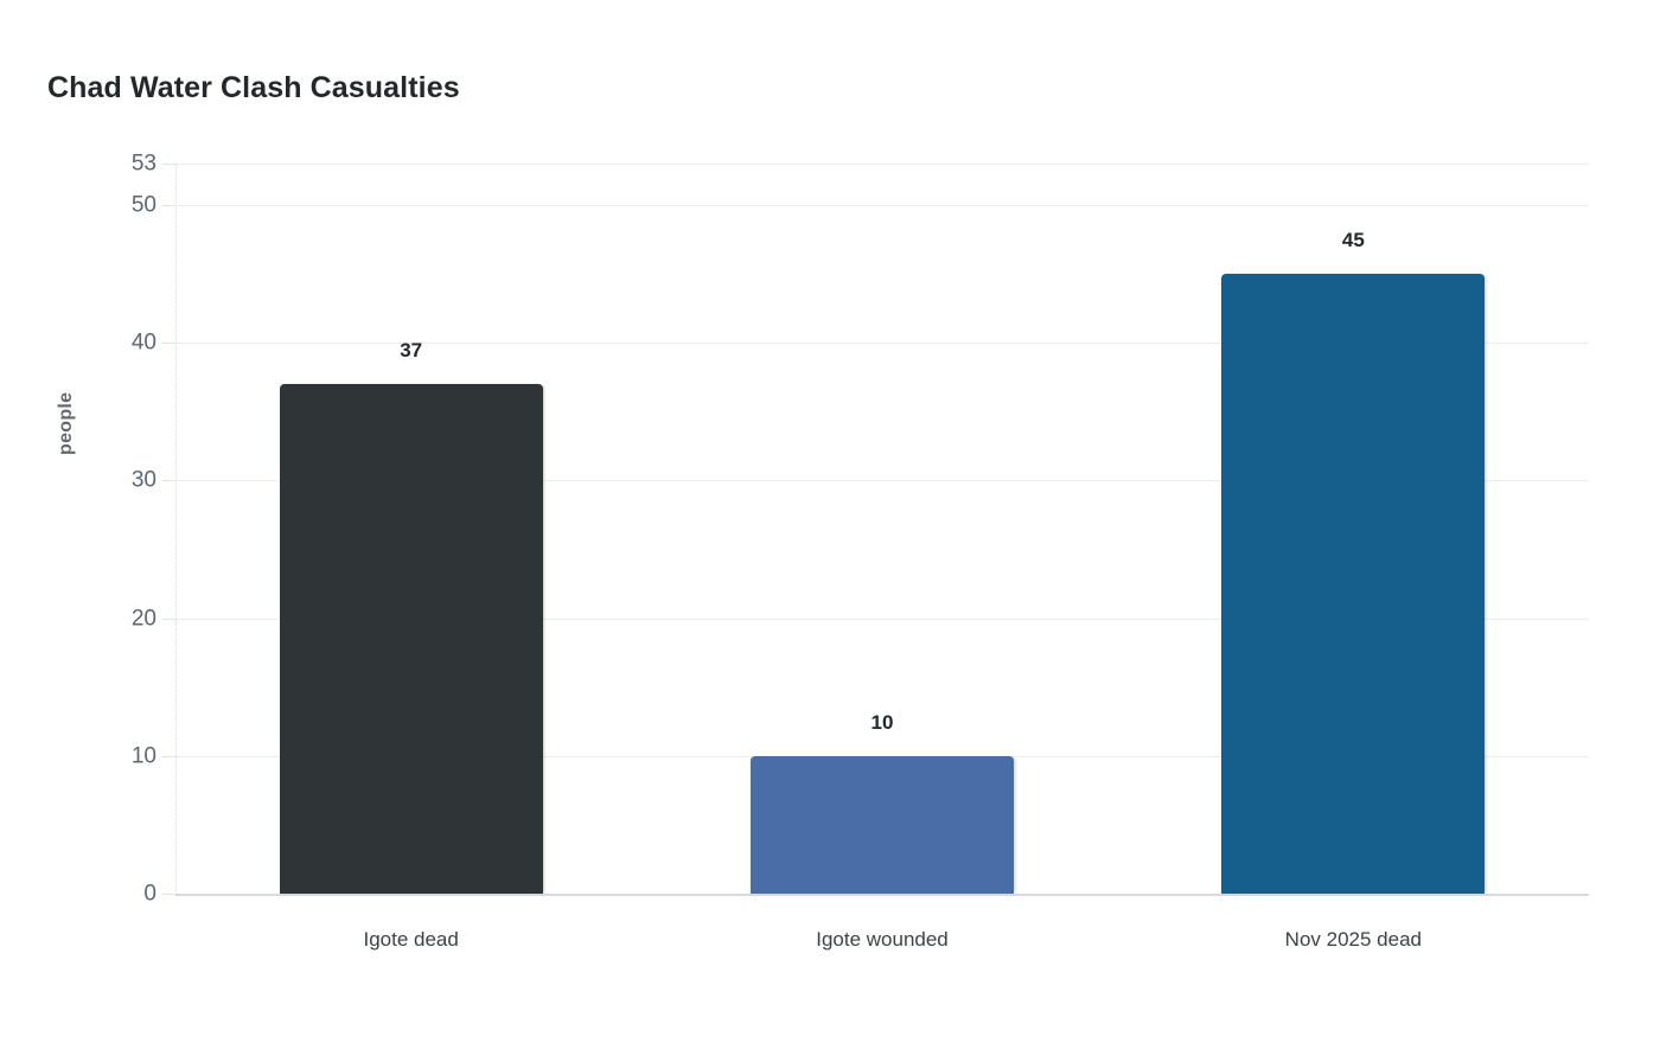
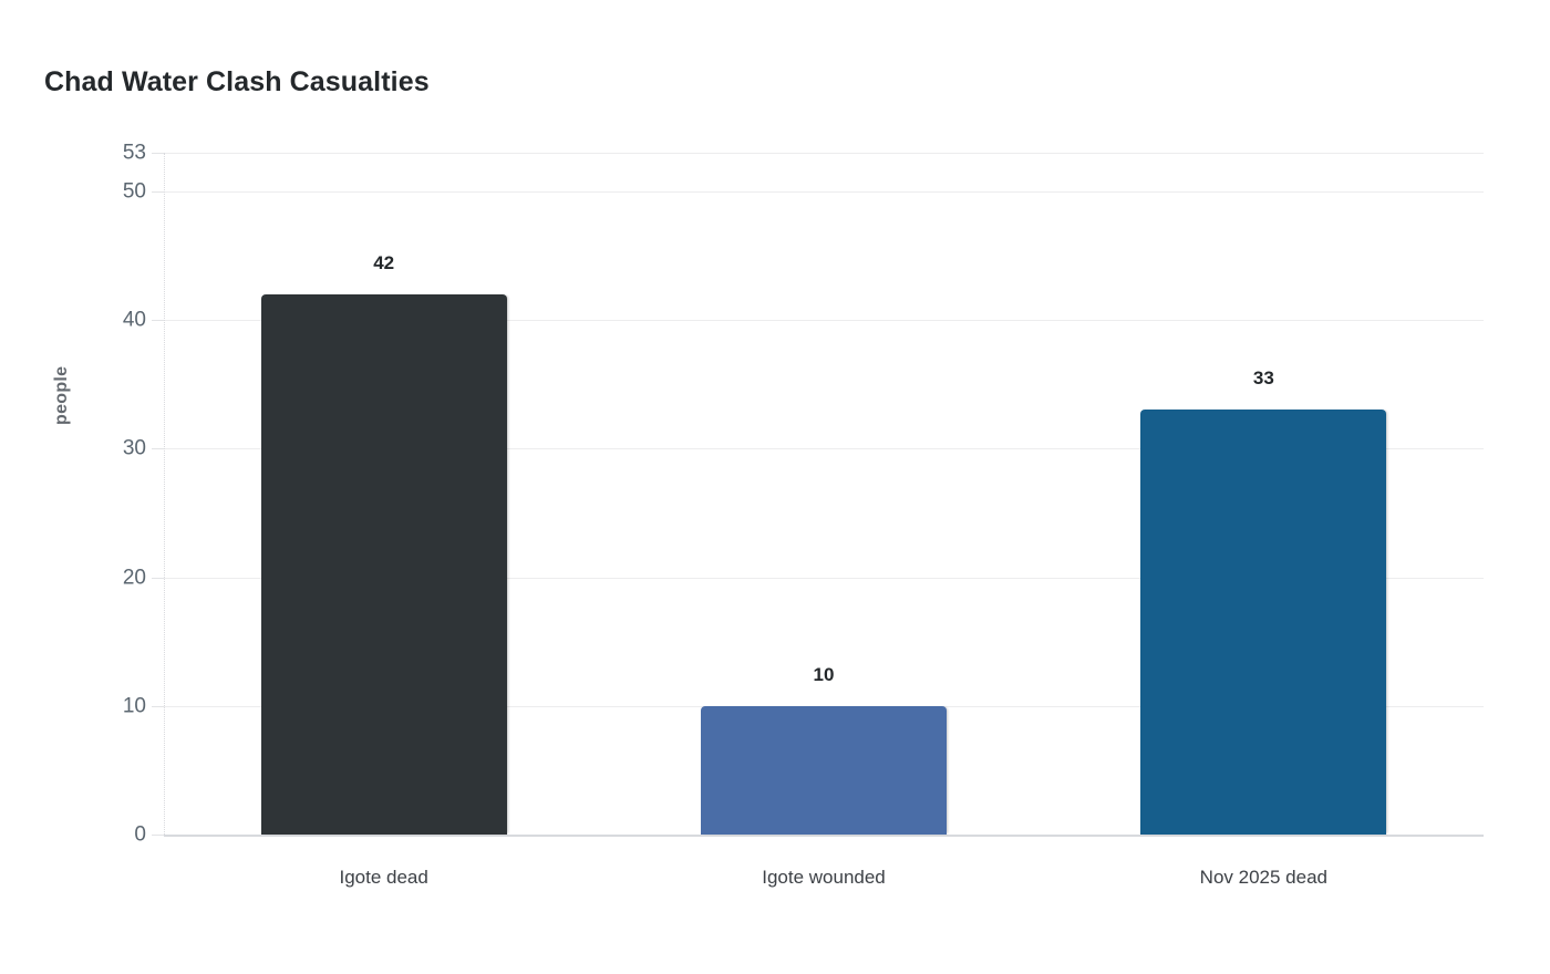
Igote dead: 37 -> 42
Nov 2025 dead: 45 -> 33
